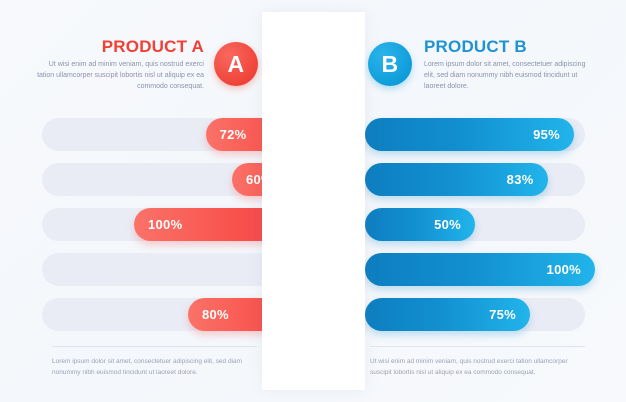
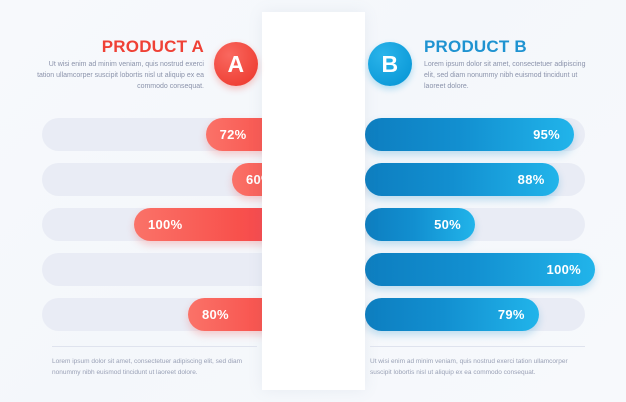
PRODUCT B/OPTION 2: 83% -> 88%
PRODUCT B/OPTION 5: 75% -> 79%
